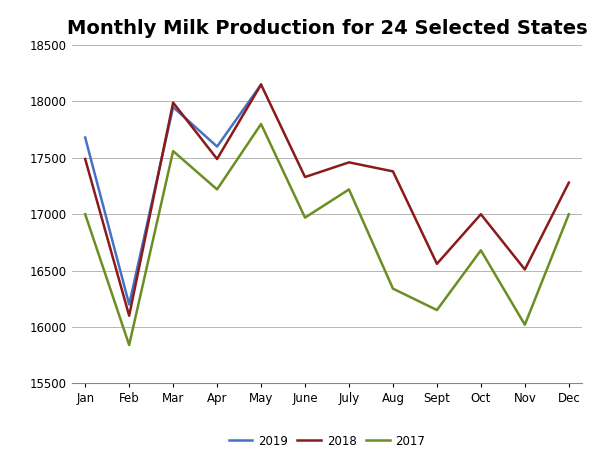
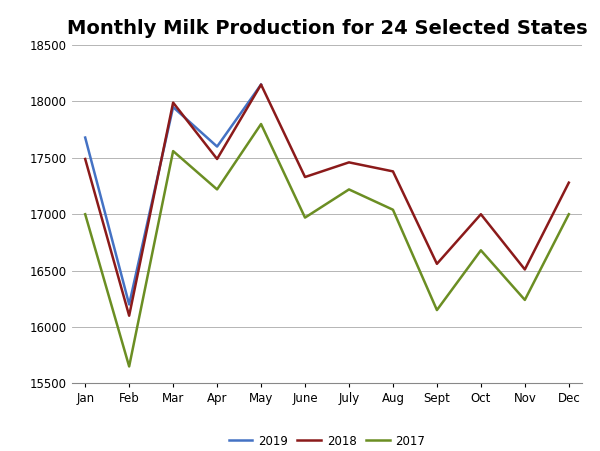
2017/Feb: 15840 -> 15650
2017/Aug: 16340 -> 17040
2017/Nov: 16020 -> 16240
